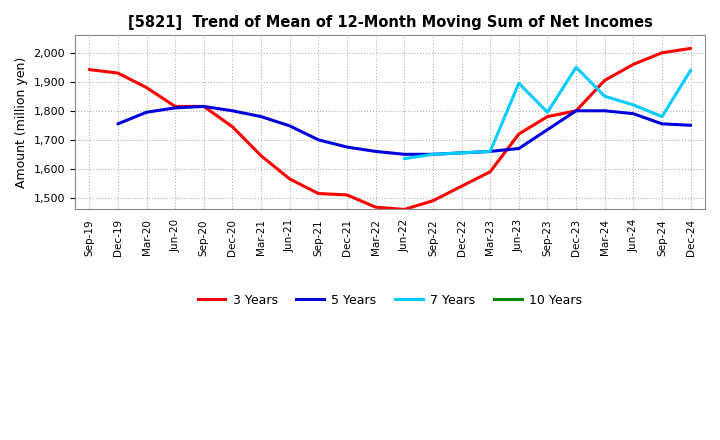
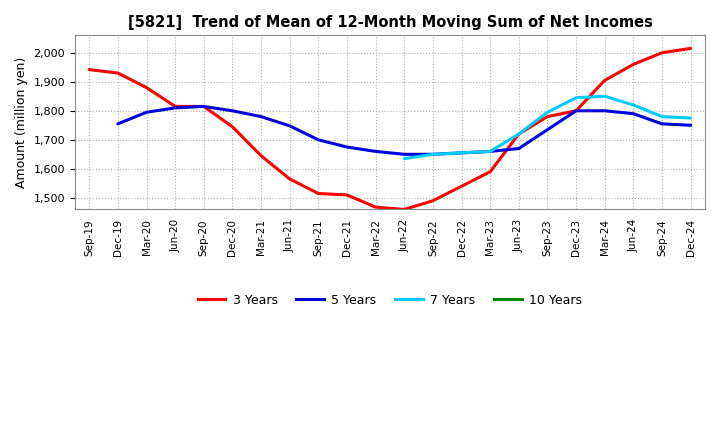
7 Years/Jun-23: 1,895 -> 1,720
7 Years/Dec-23: 1,950 -> 1,845
7 Years/Dec-24: 1,940 -> 1,775
